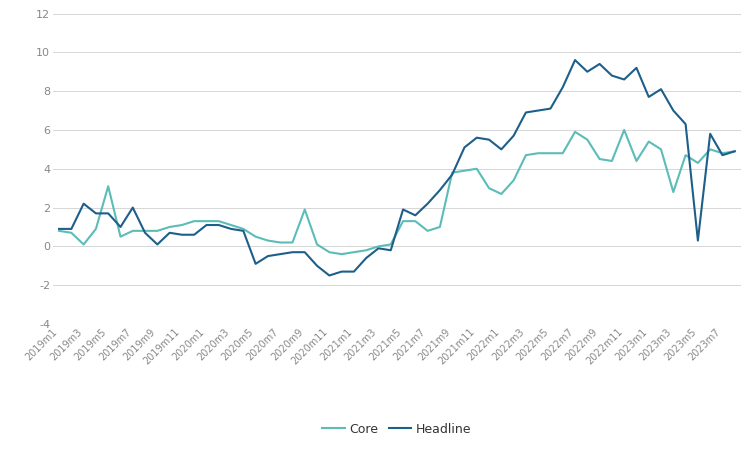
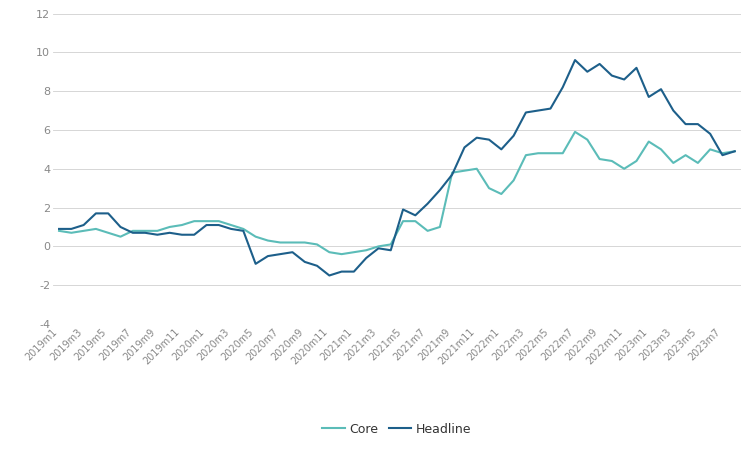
Headline/2019m3: 2.2 -> 1.1
Core/2019m3: 0.1 -> 0.8
Core/2019m5: 3.1 -> 0.7
Headline/2019m7: 2.0 -> 0.7
Headline/2019m9: 0.1 -> 0.6
Headline/2020m9: -0.3 -> -0.8
Core/2020m9: 1.9 -> 0.2
Core/2022m11: 6.0 -> 4.0
Core/2023m3: 2.8 -> 4.3
Headline/2023m5: 0.3 -> 6.3
